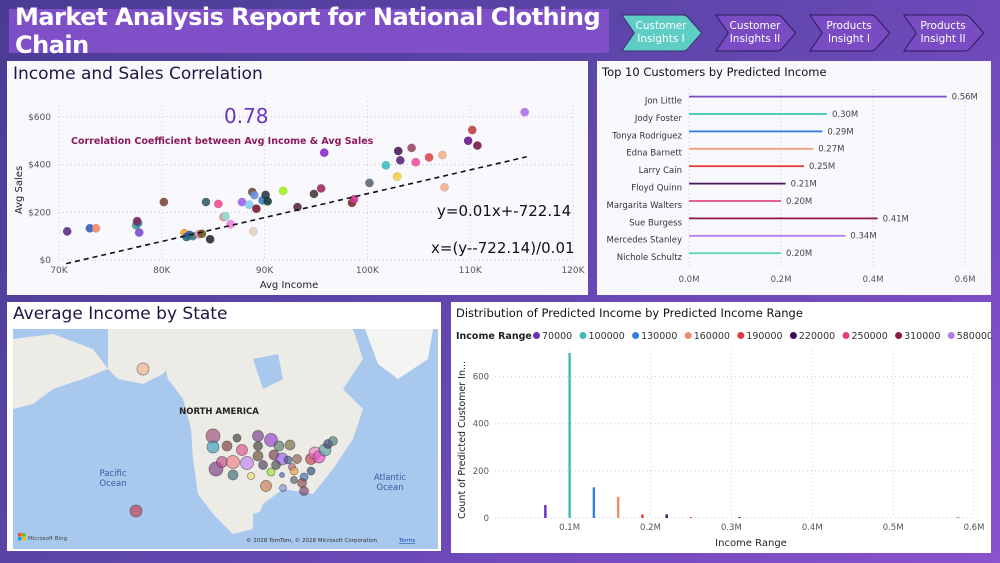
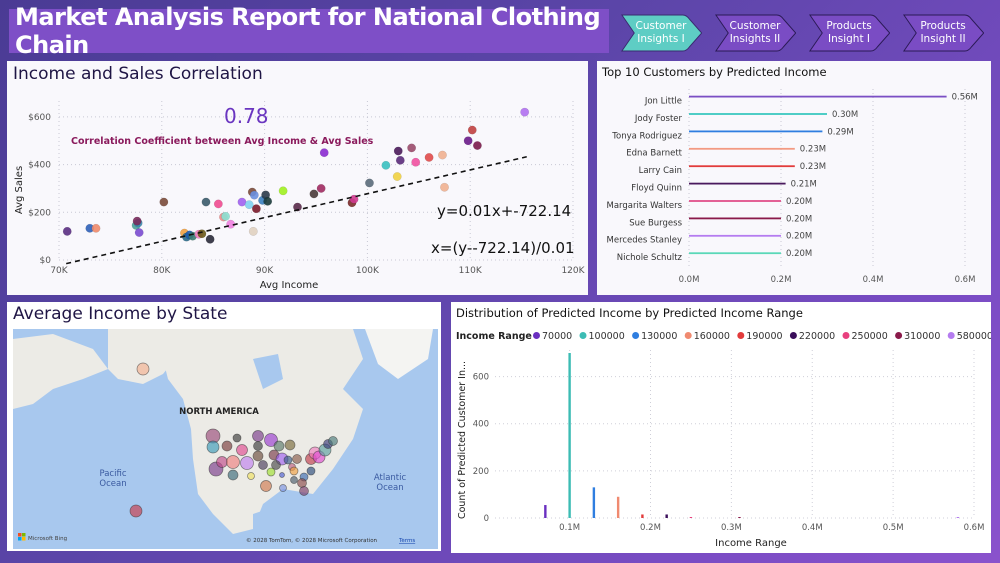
Top 10 Customers by Predicted Income/Edna Barnett: 0.27M -> 0.23M
Top 10 Customers by Predicted Income/Larry Cain: 0.25M -> 0.23M
Top 10 Customers by Predicted Income/Sue Burgess: 0.41M -> 0.20M
Top 10 Customers by Predicted Income/Mercedes Stanley: 0.34M -> 0.20M
